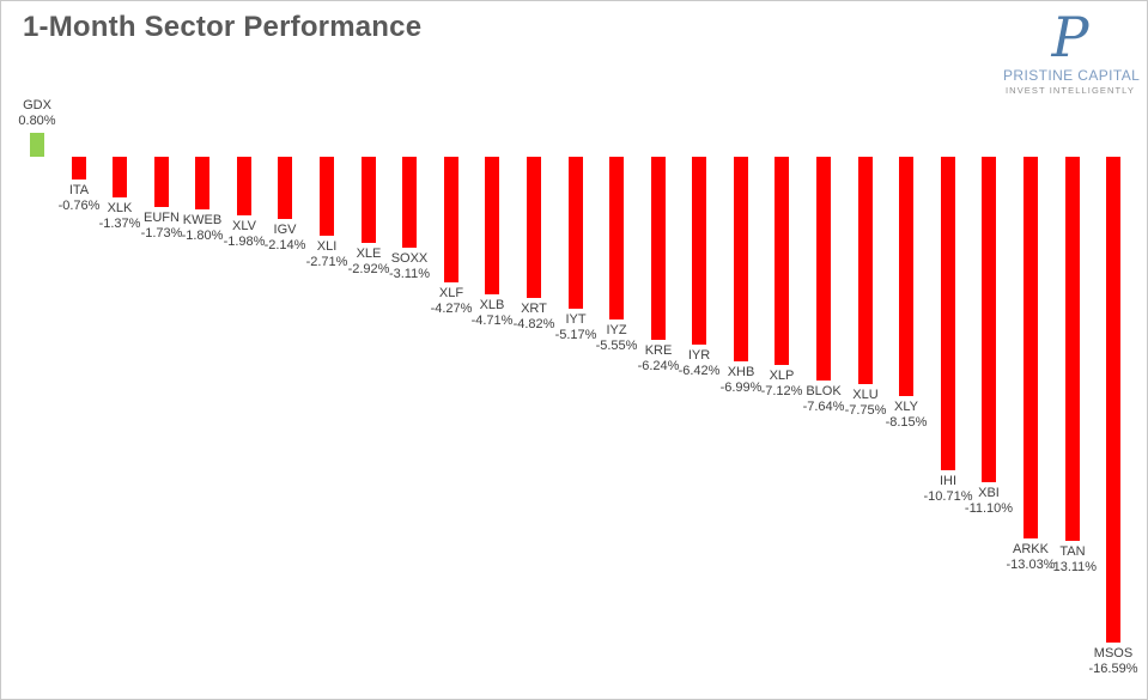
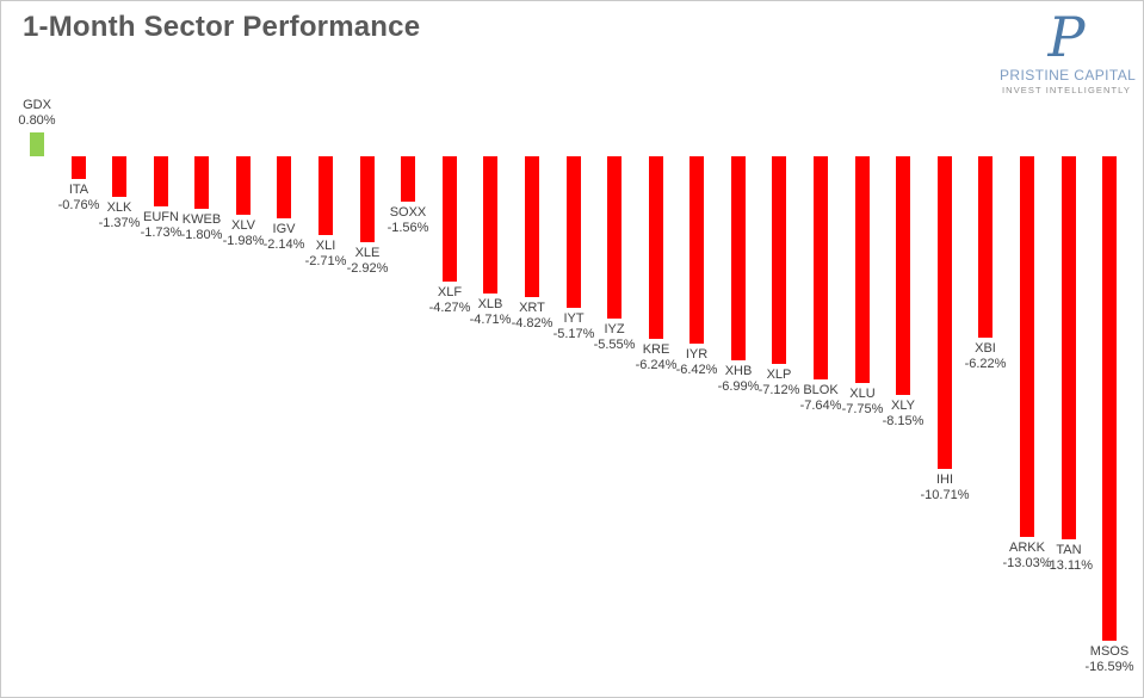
SOXX: -3.11% -> -1.56%
XBI: -11.10% -> -6.22%
